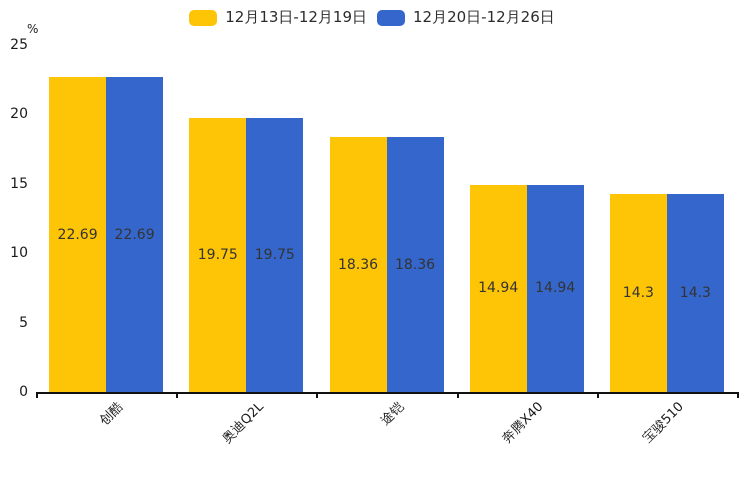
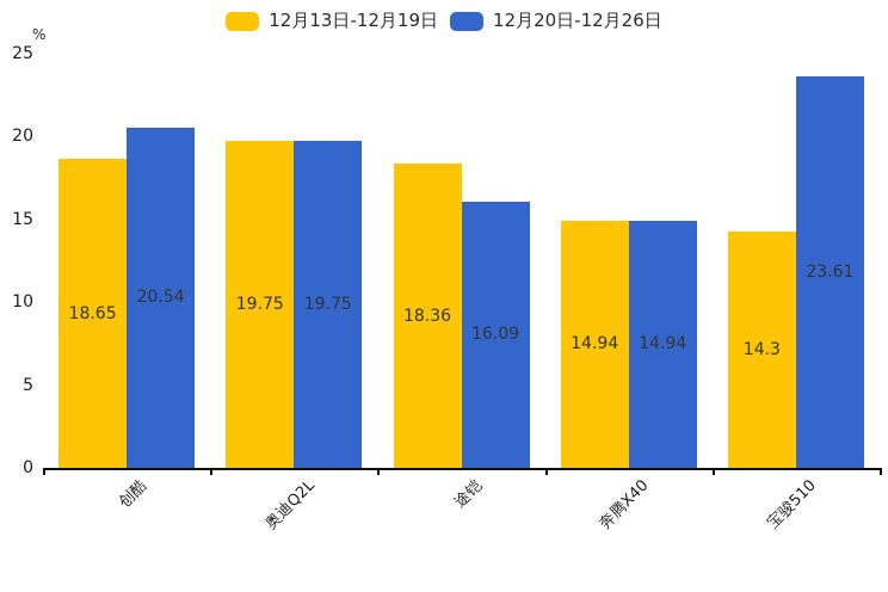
12月13日-12月19日/创酷: 22.69 -> 18.65
12月20日-12月26日/创酷: 22.69 -> 20.54
12月20日-12月26日/途铠: 18.36 -> 16.09
12月20日-12月26日/宝骏510: 14.3 -> 23.61
